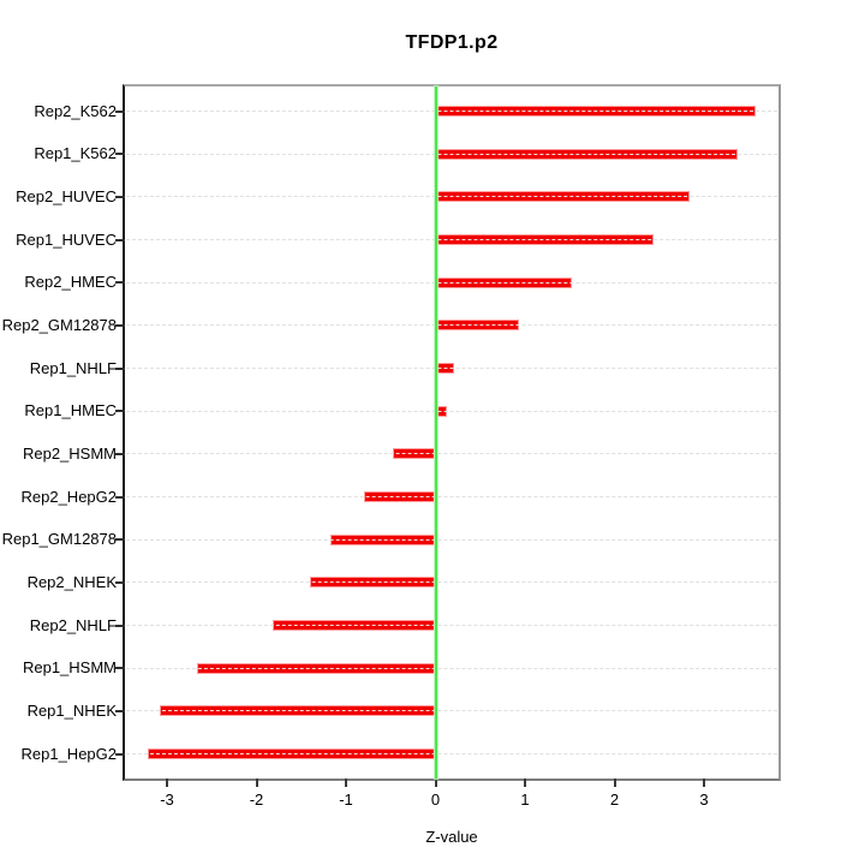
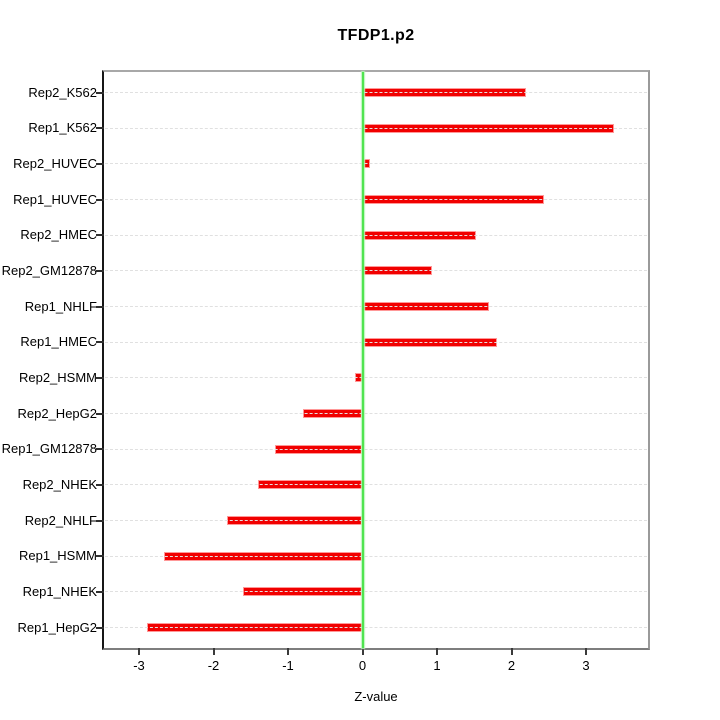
Rep2_K562: 3.6 -> 2.2
Rep2_HUVEC: 2.8 -> 0.1
Rep1_NHLF: 0.2 -> 1.7
Rep1_HMEC: 0.1 -> 1.8
Rep2_HSMM: -0.5 -> -0.1
Rep1_NHEK: -3.1 -> -1.6
Rep1_HepG2: -3.2 -> -2.9
